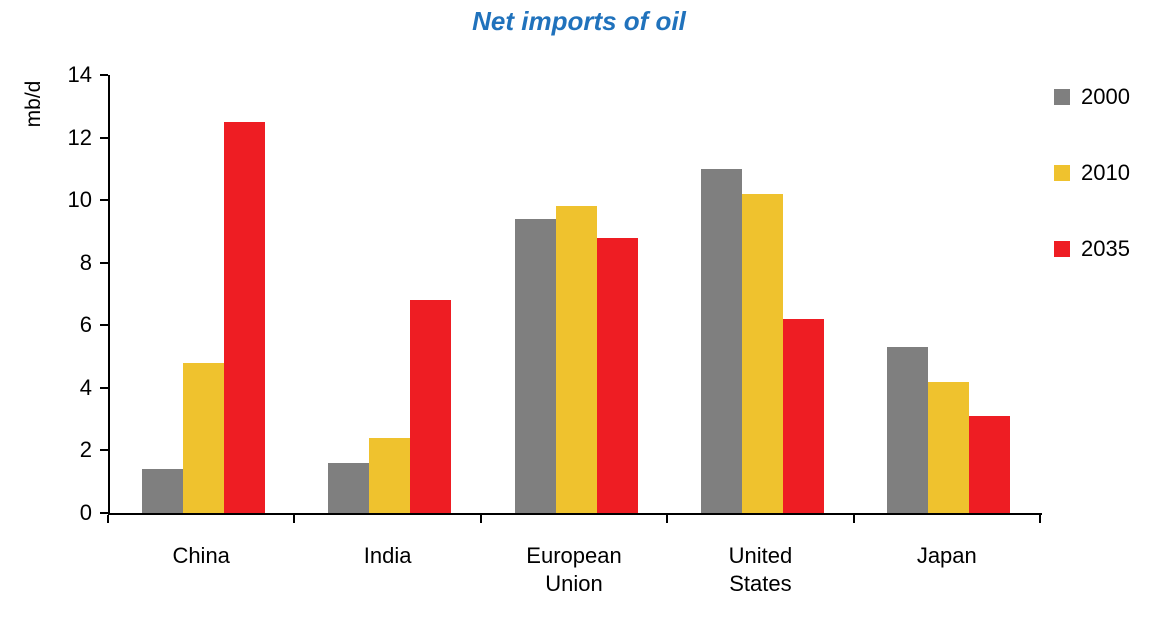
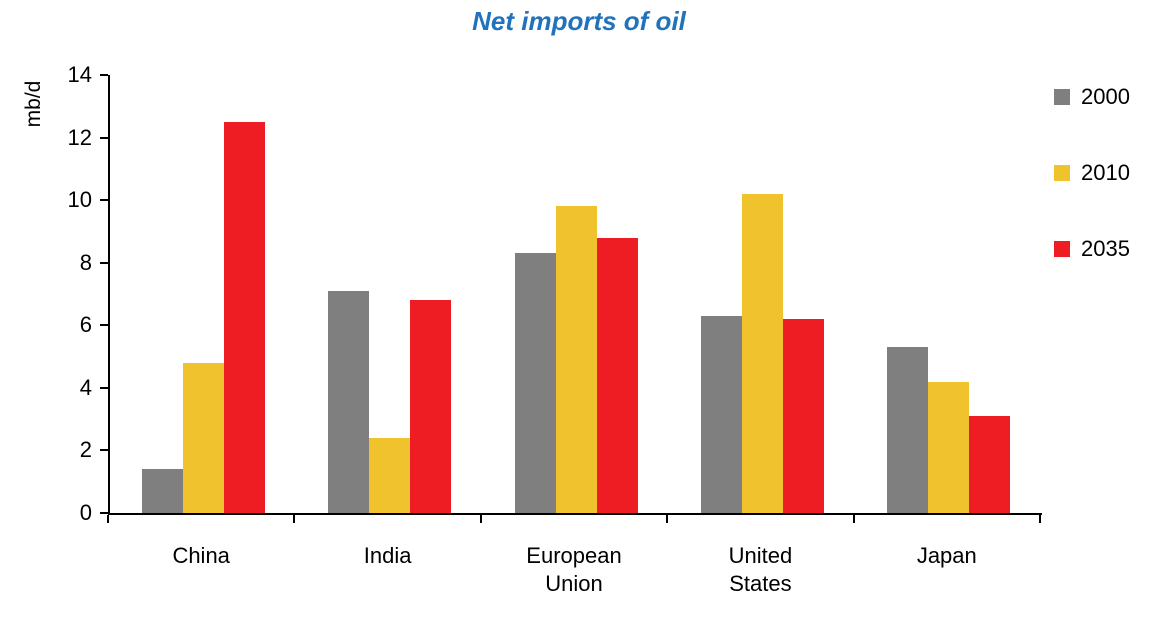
2000/India: 1.6 -> 7.1
2000/European Union: 9.4 -> 8.3
2000/United States: 11.0 -> 6.3
